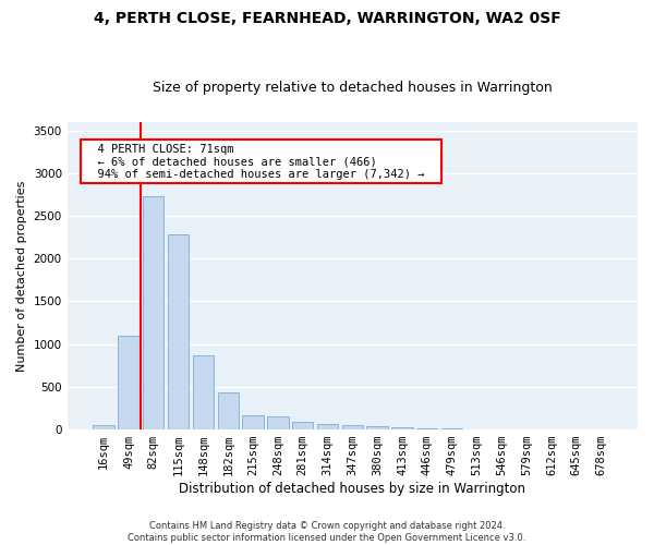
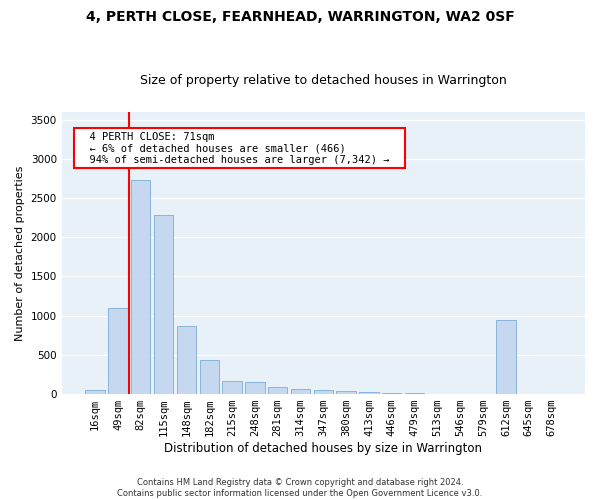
612sqm: 0 -> 940
